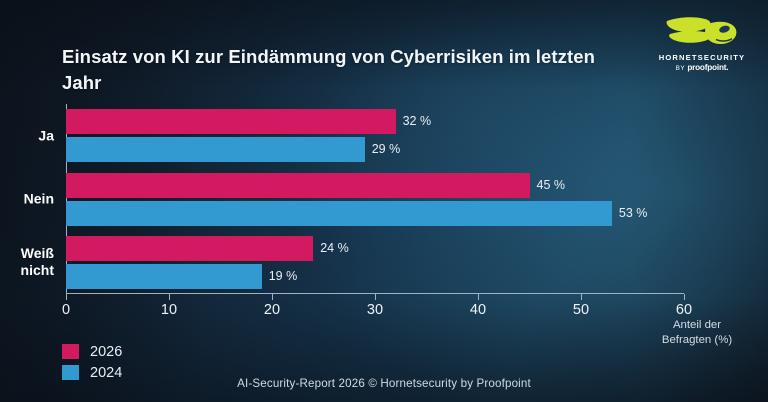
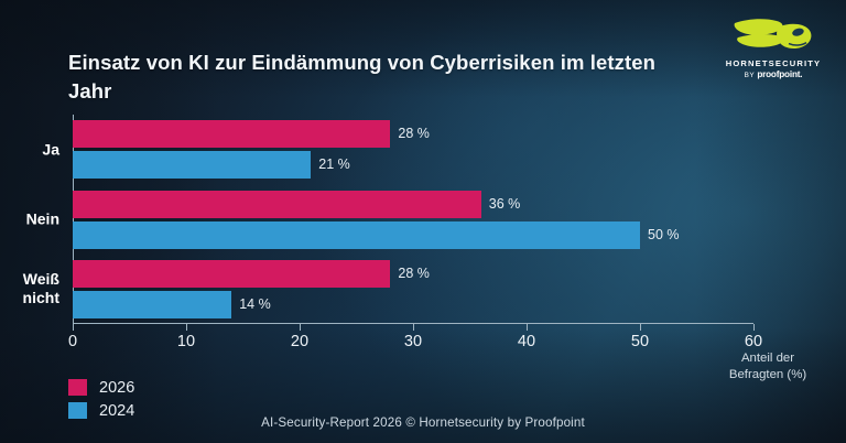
2026/Ja: 32 -> 28
2024/Ja: 29 -> 21
2026/Nein: 45 -> 36
2024/Nein: 53 -> 50
2026/Weiß nicht: 24 -> 28
2024/Weiß nicht: 19 -> 14
